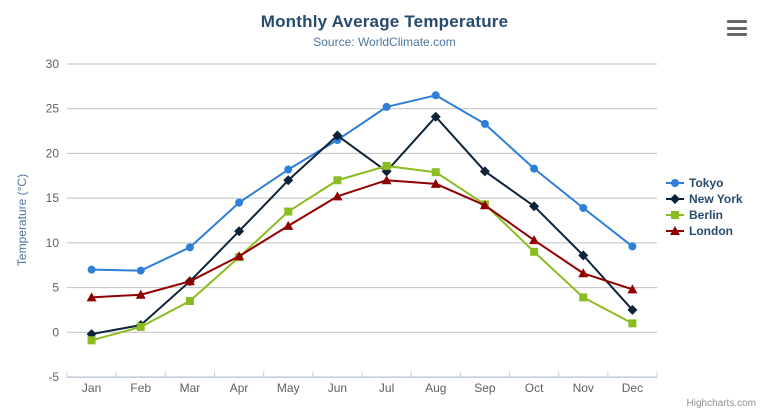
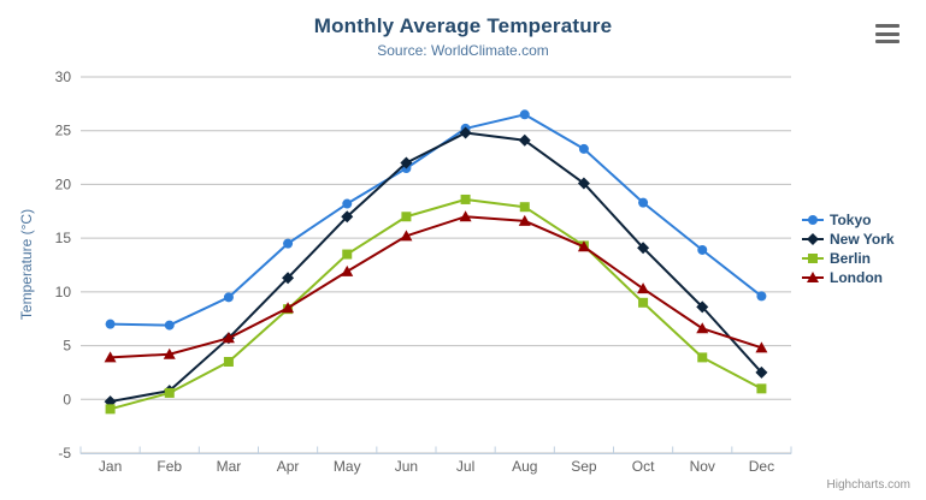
New York/Jul: 18 -> 25
New York/Sep: 18 -> 20
